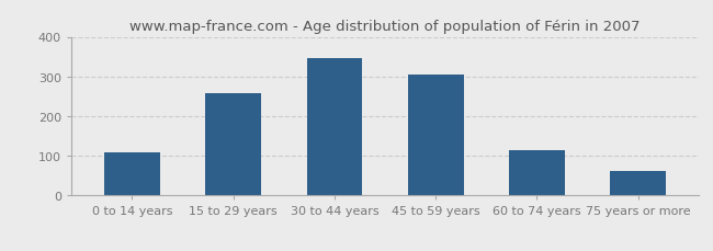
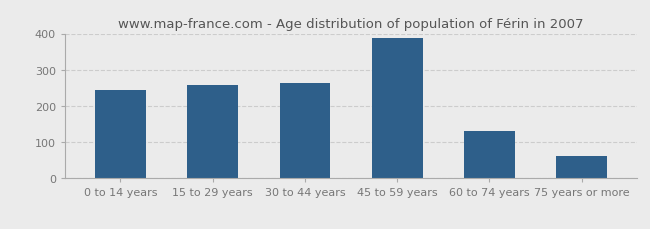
0 to 14 years: 110 -> 245
30 to 44 years: 345 -> 262
45 to 59 years: 305 -> 388
60 to 74 years: 115 -> 130
